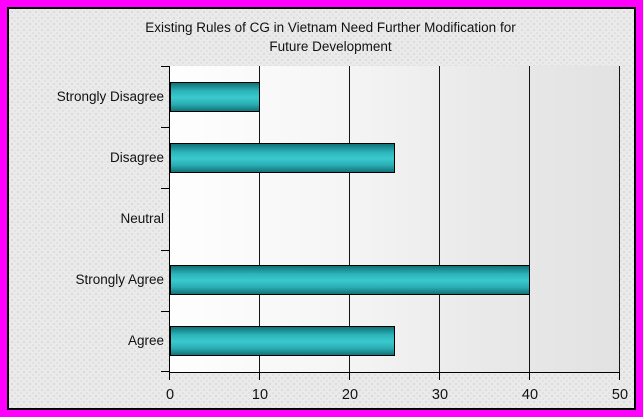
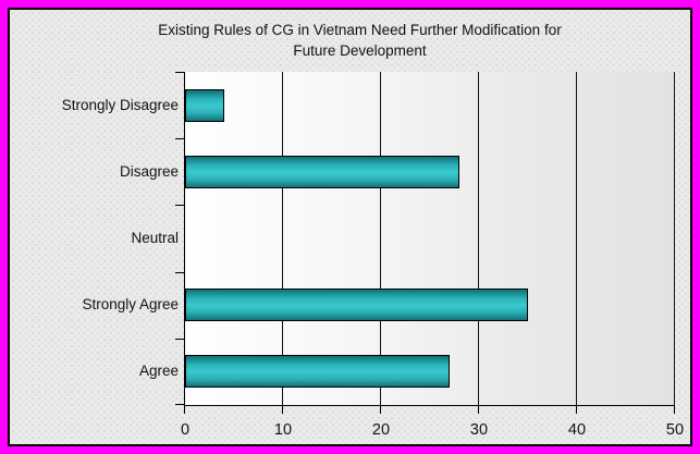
Strongly Disagree: 10 -> 4
Disagree: 25 -> 28
Strongly Agree: 40 -> 35
Agree: 25 -> 27
